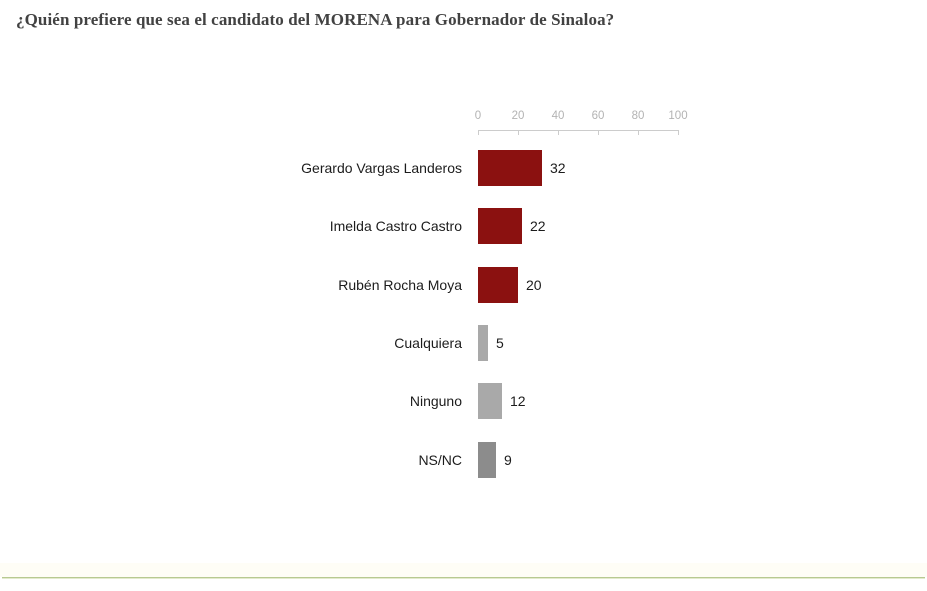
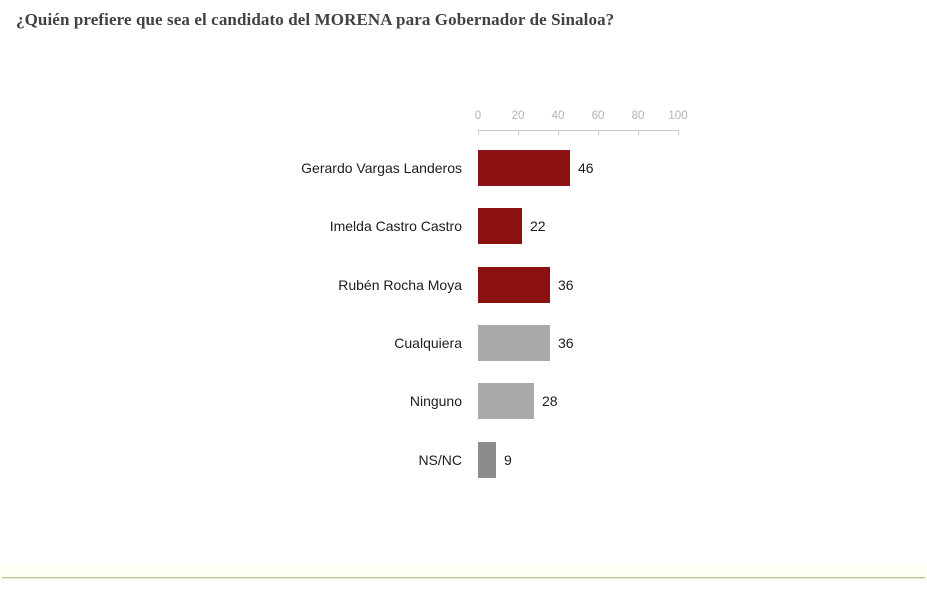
Gerardo Vargas Landeros: 32 -> 46
Rubén Rocha Moya: 20 -> 36
Cualquiera: 5 -> 36
Ninguno: 12 -> 28
